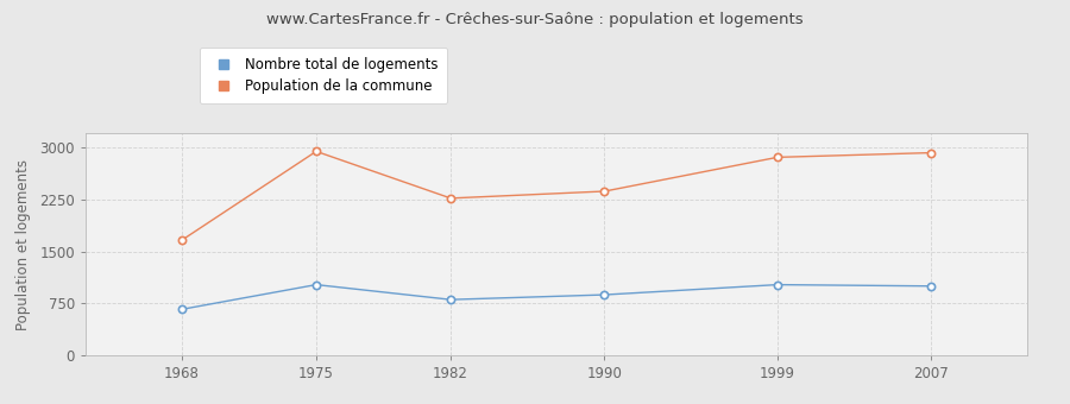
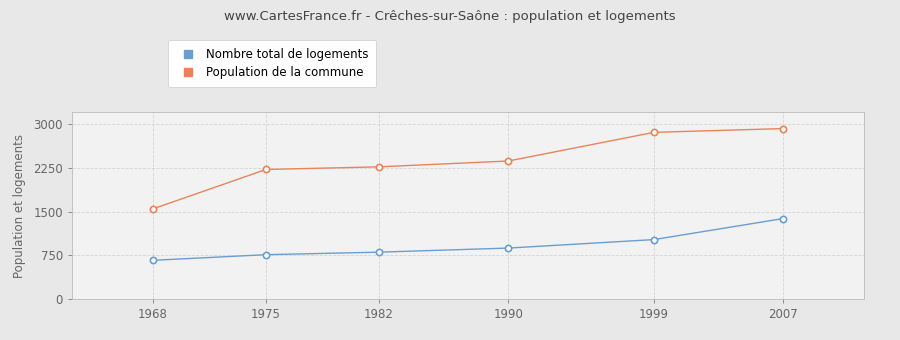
Population de la commune/1968: 1660 -> 1540
Nombre total de logements/1975: 1020 -> 760
Population de la commune/1975: 2940 -> 2220
Nombre total de logements/2007: 1000 -> 1380
